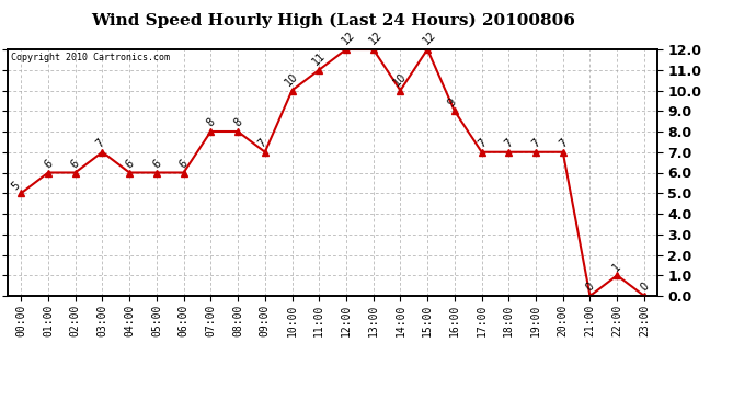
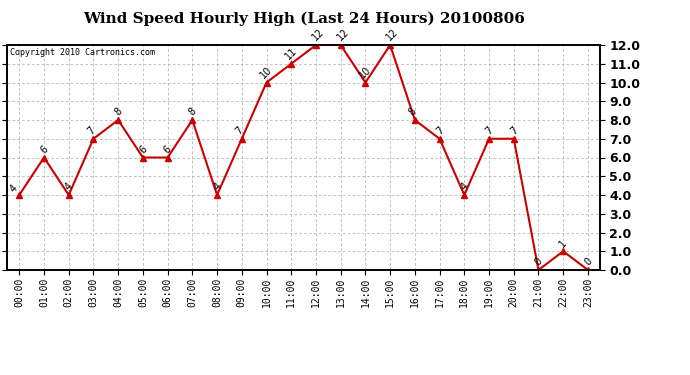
00:00: 5 -> 4
02:00: 6 -> 4
04:00: 6 -> 8
08:00: 8 -> 4
16:00: 9 -> 8
18:00: 7 -> 4
